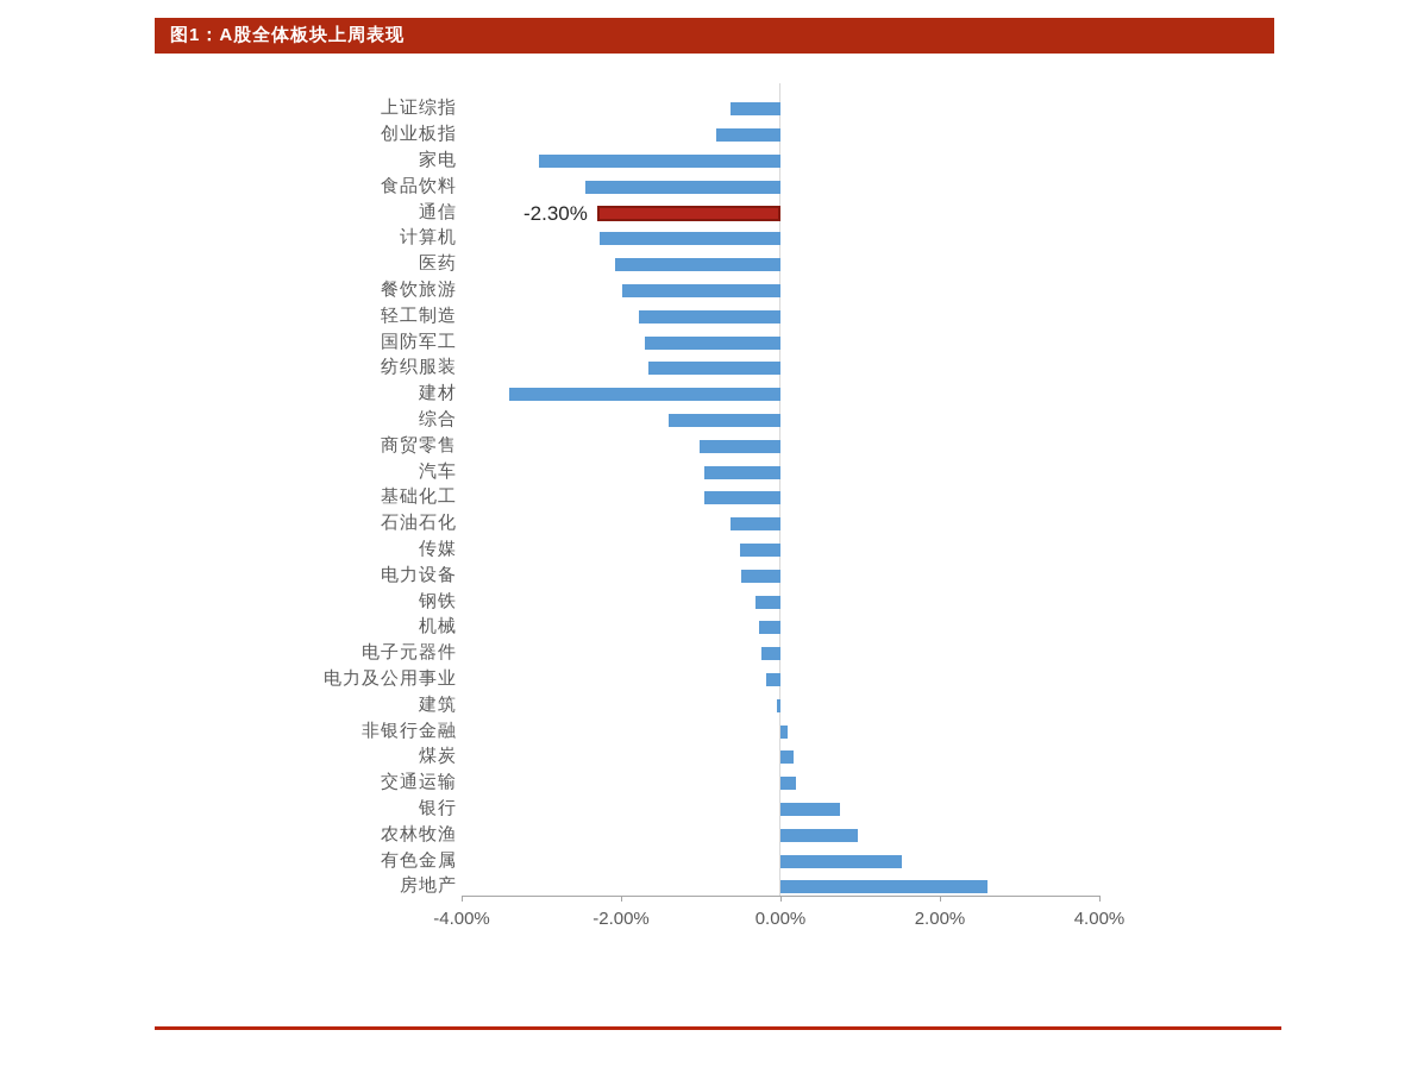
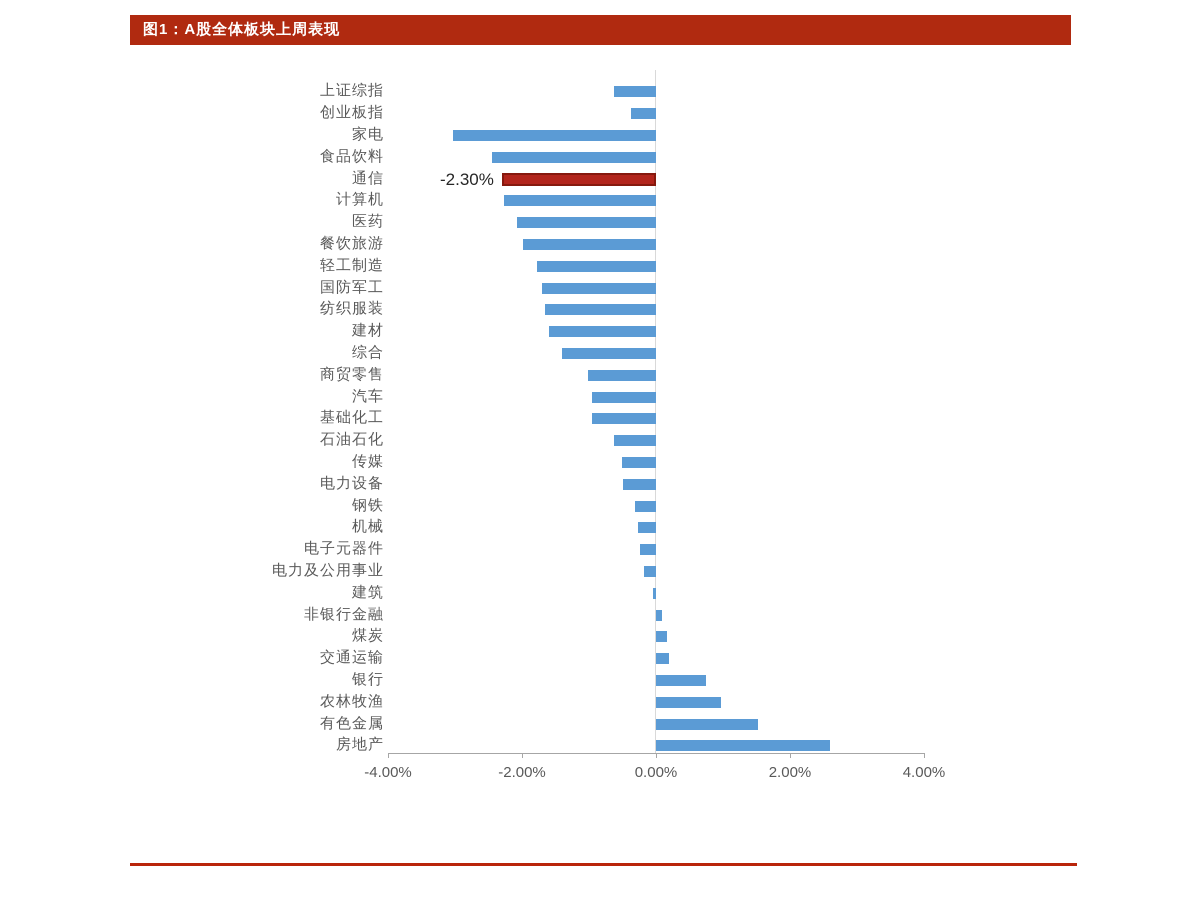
创业板指: -0.8% -> -0.4%
建材: -3.4% -> -1.6%
